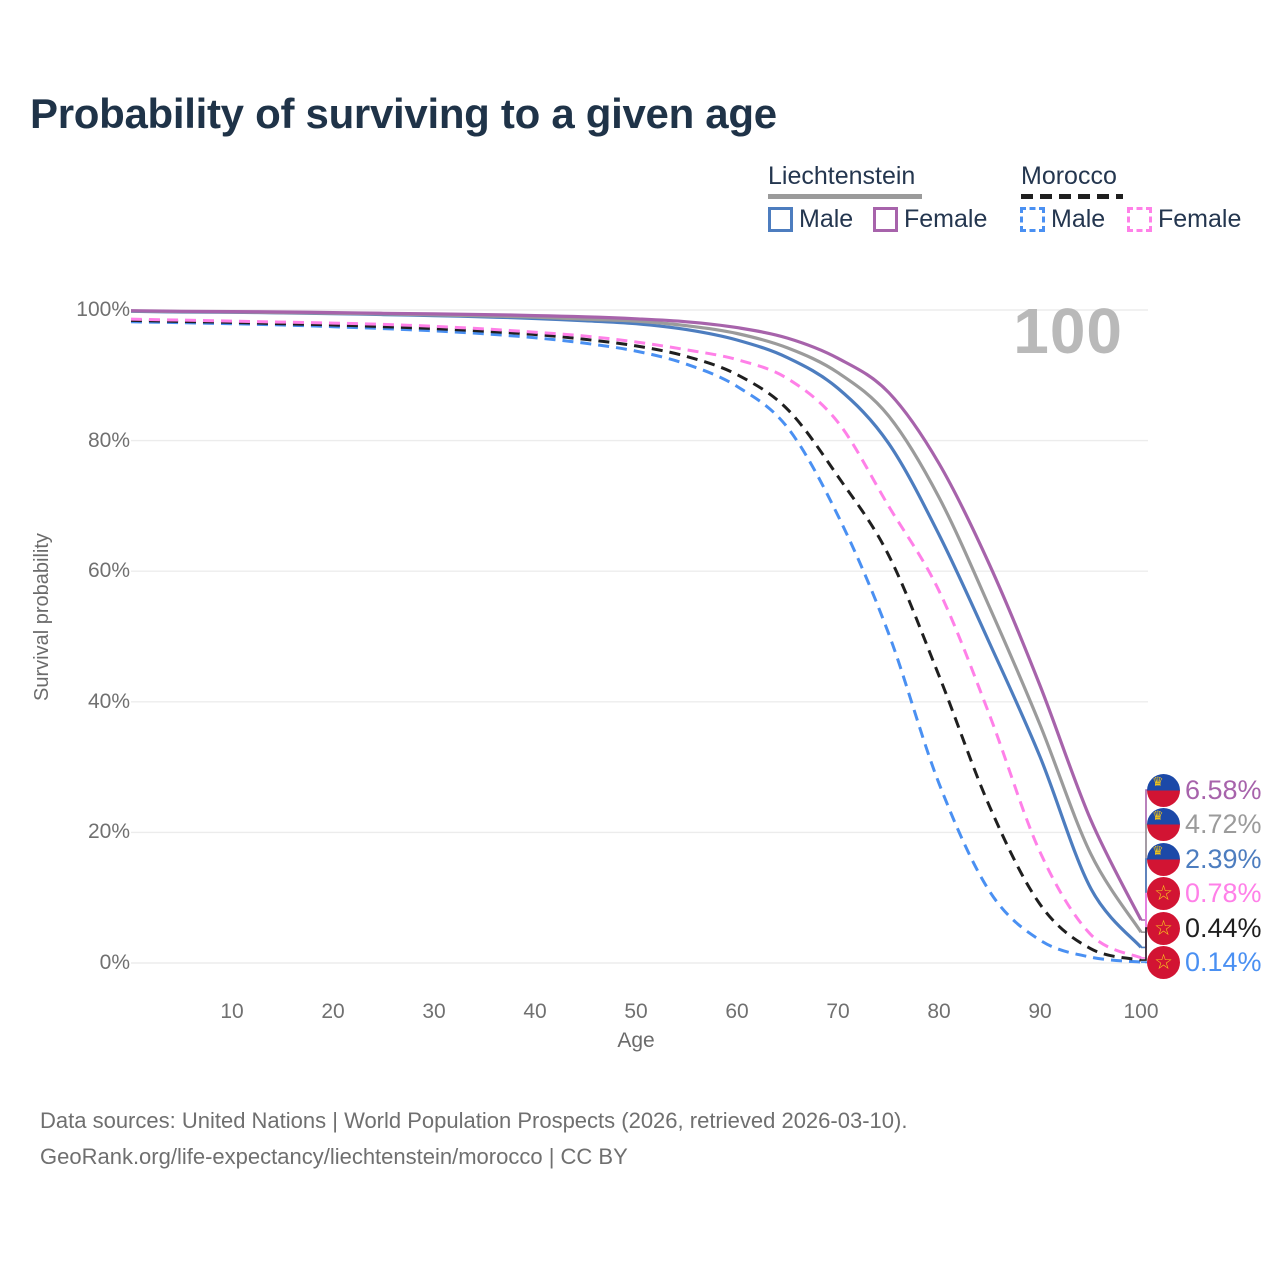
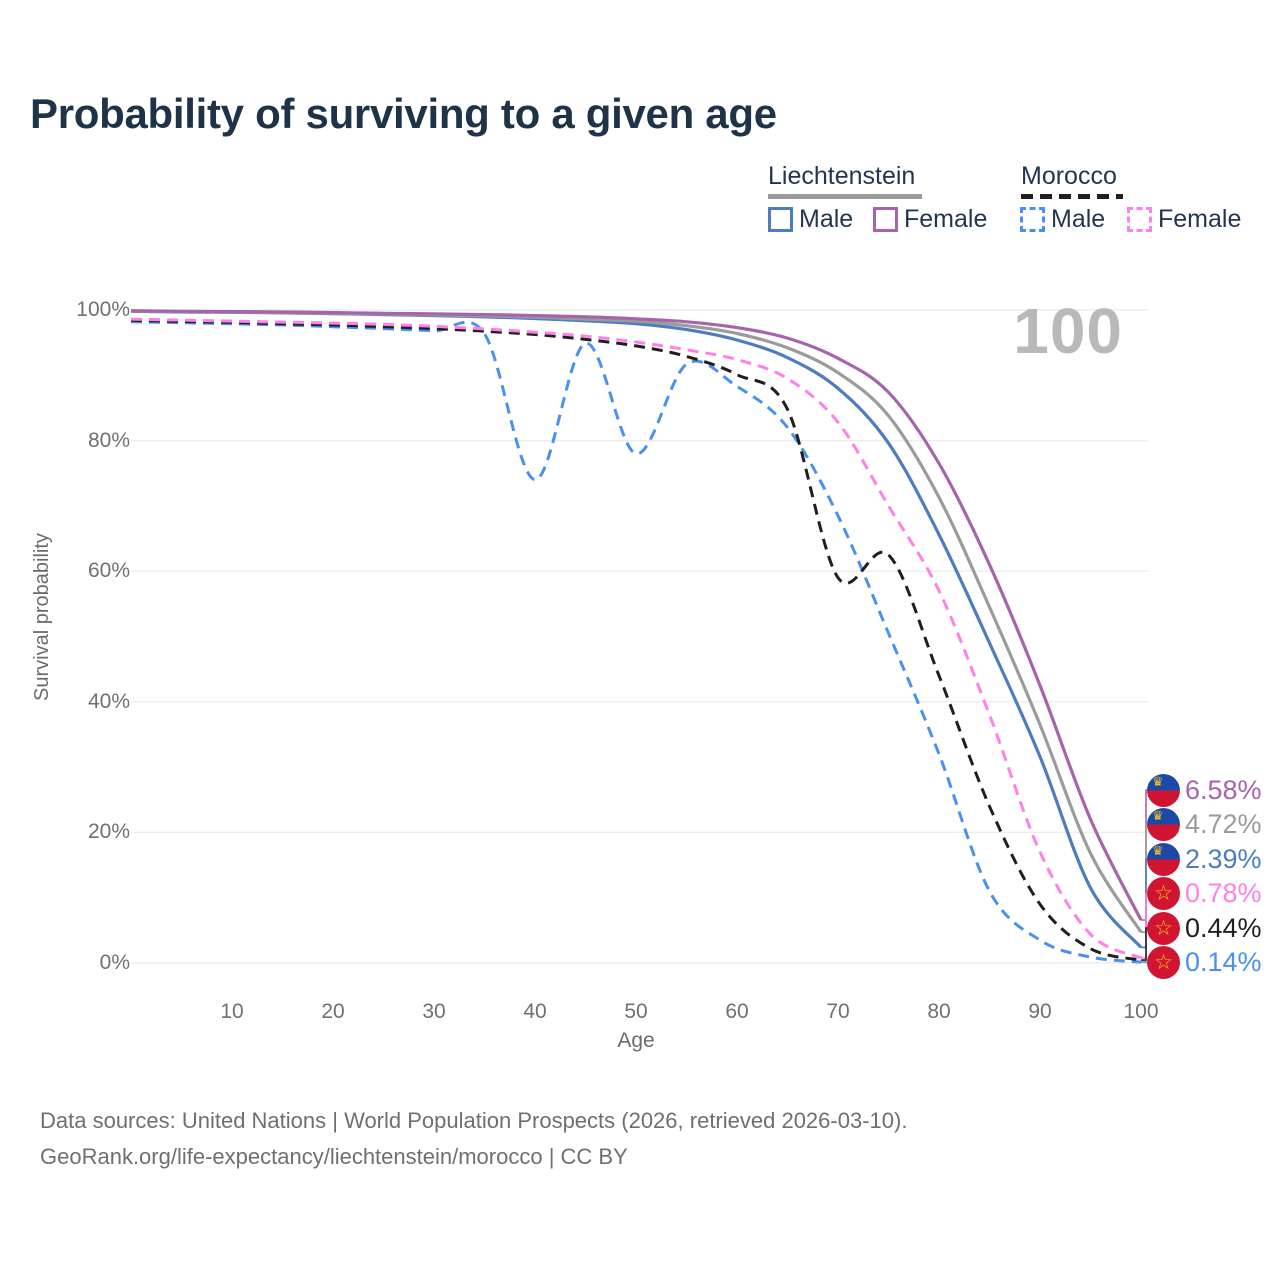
Morocco Male/40: 96% -> 74%
Morocco Male/50: 94% -> 78%
Morocco/70: 74% -> 59%
Morocco Male/80: 28% -> 32%
